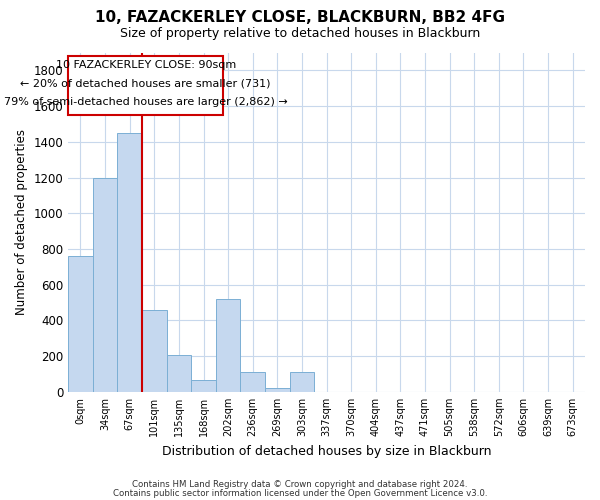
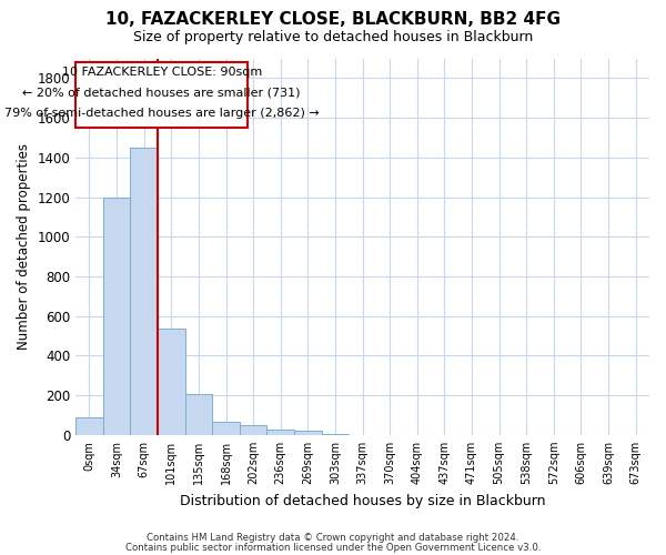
0sqm: 760 -> 90
101sqm: 460 -> 540
202sqm: 520 -> 50
236sqm: 110 -> 20
303sqm: 110 -> 0
